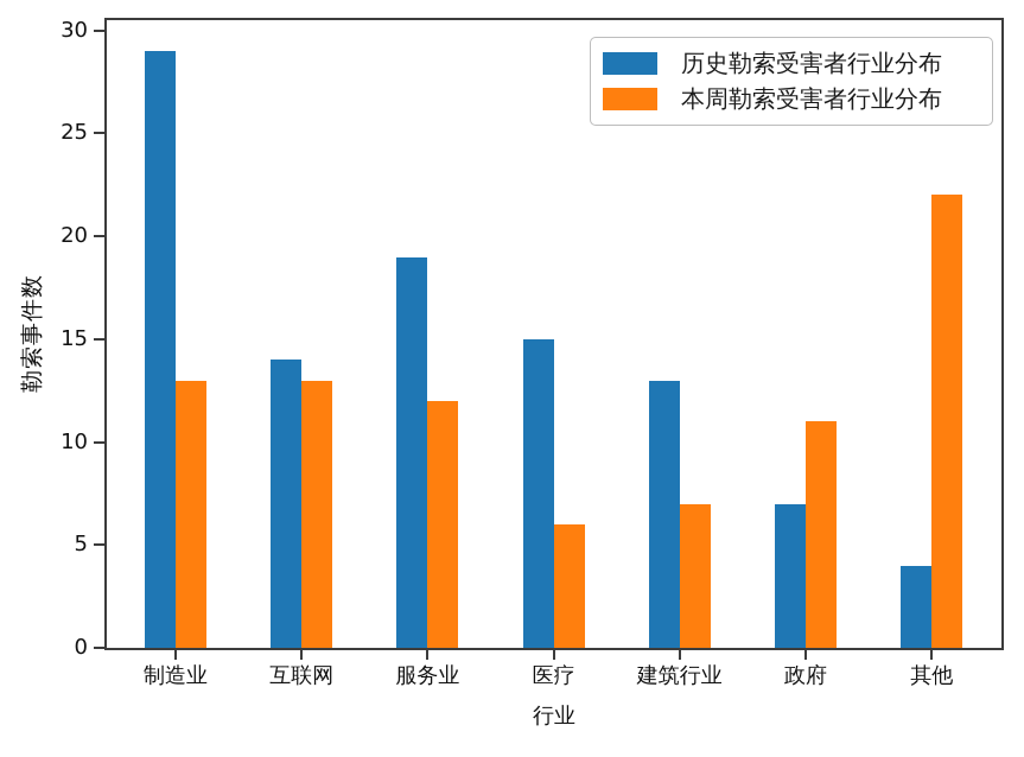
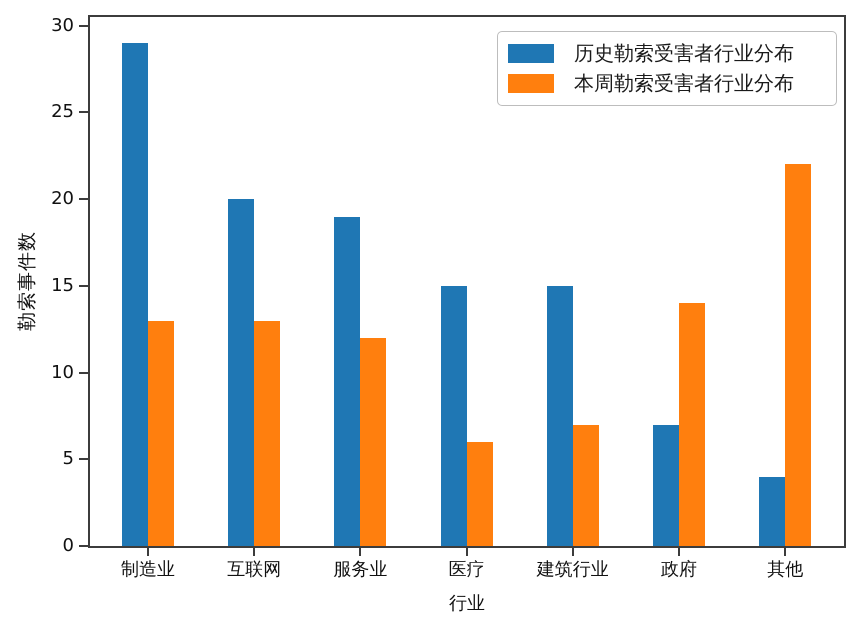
历史勒索受害者行业分布/互联网: 14 -> 20
历史勒索受害者行业分布/建筑行业: 13 -> 15
本周勒索受害者行业分布/政府: 11 -> 14
